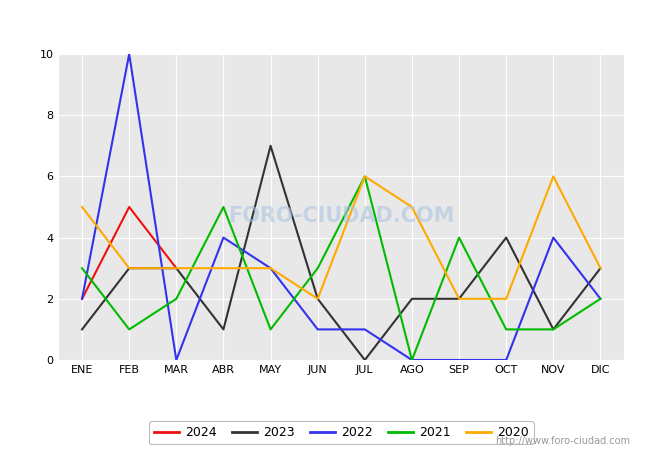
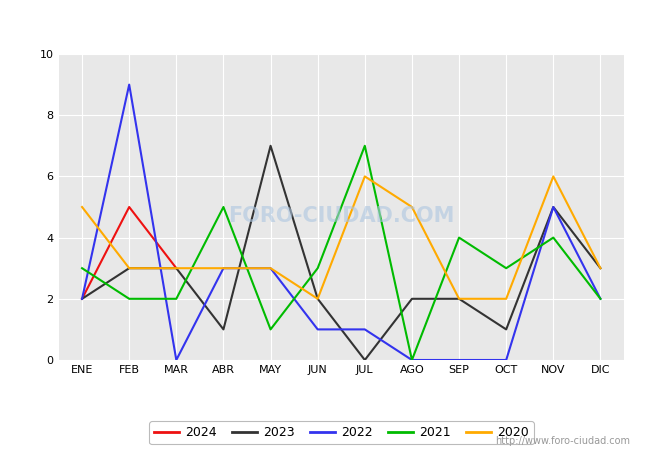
2023/ENE: 1 -> 2
2022/FEB: 10 -> 9
2021/FEB: 1 -> 2
2022/ABR: 4 -> 3
2021/JUL: 6 -> 7
2023/OCT: 4 -> 1
2021/OCT: 1 -> 3
2023/NOV: 1 -> 5
2022/NOV: 4 -> 5
2021/NOV: 1 -> 4
